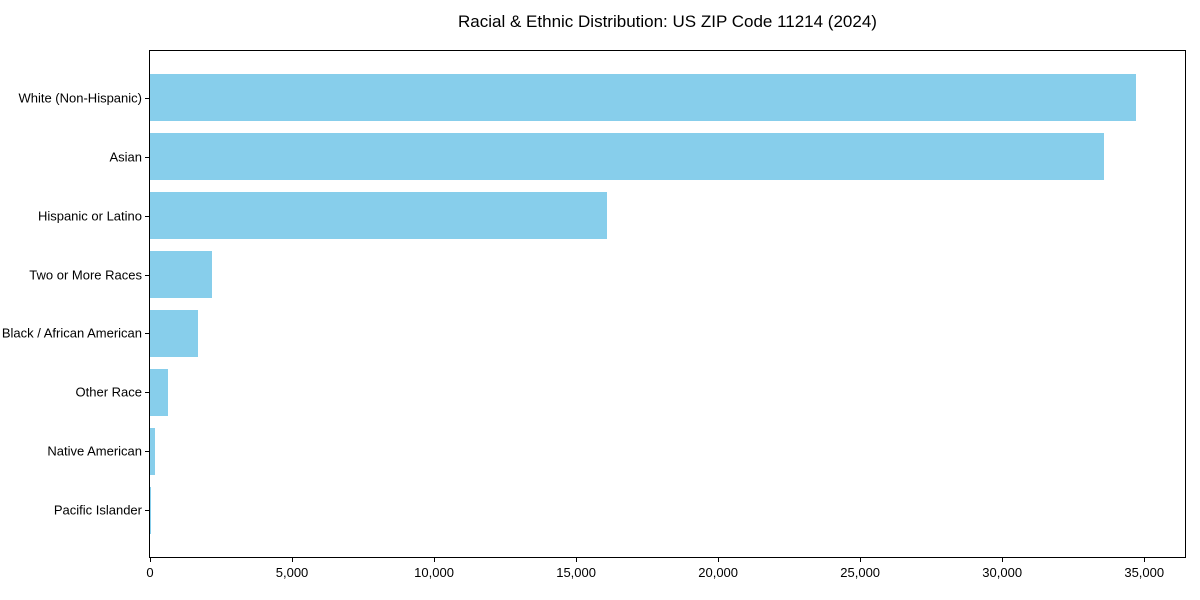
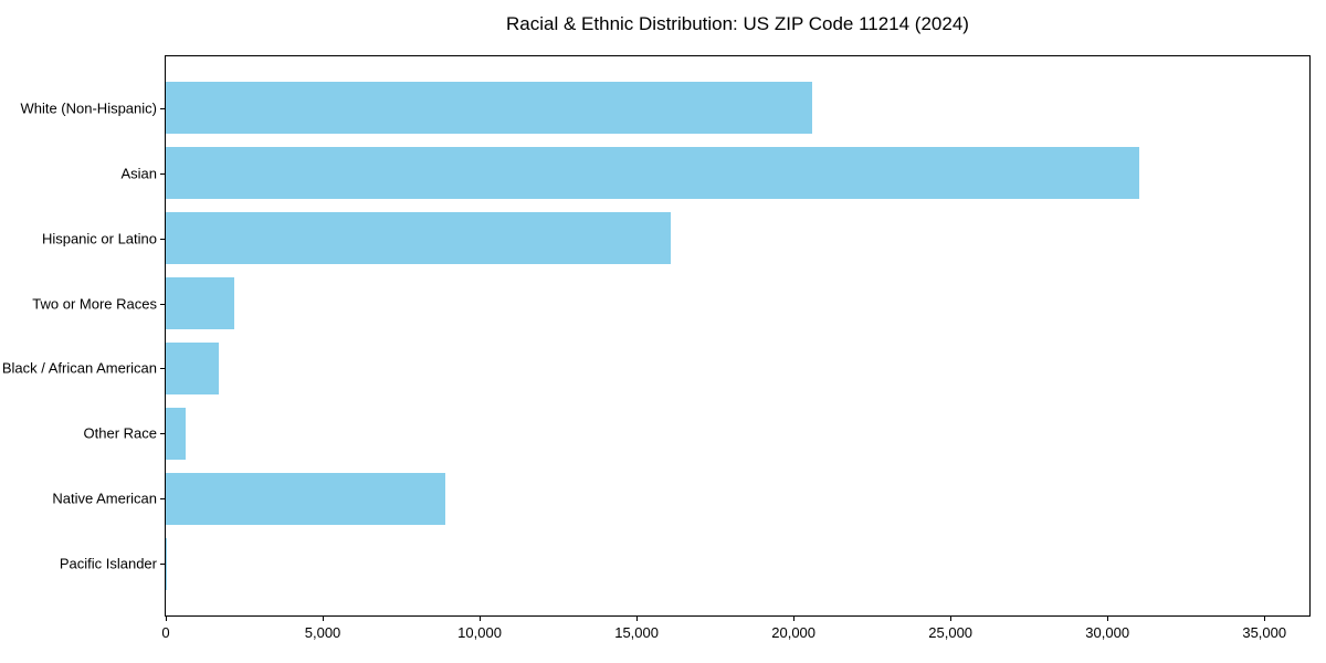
White (Non-Hispanic): 34700 -> 20600
Asian: 33600 -> 31000
Native American: 200 -> 8900
